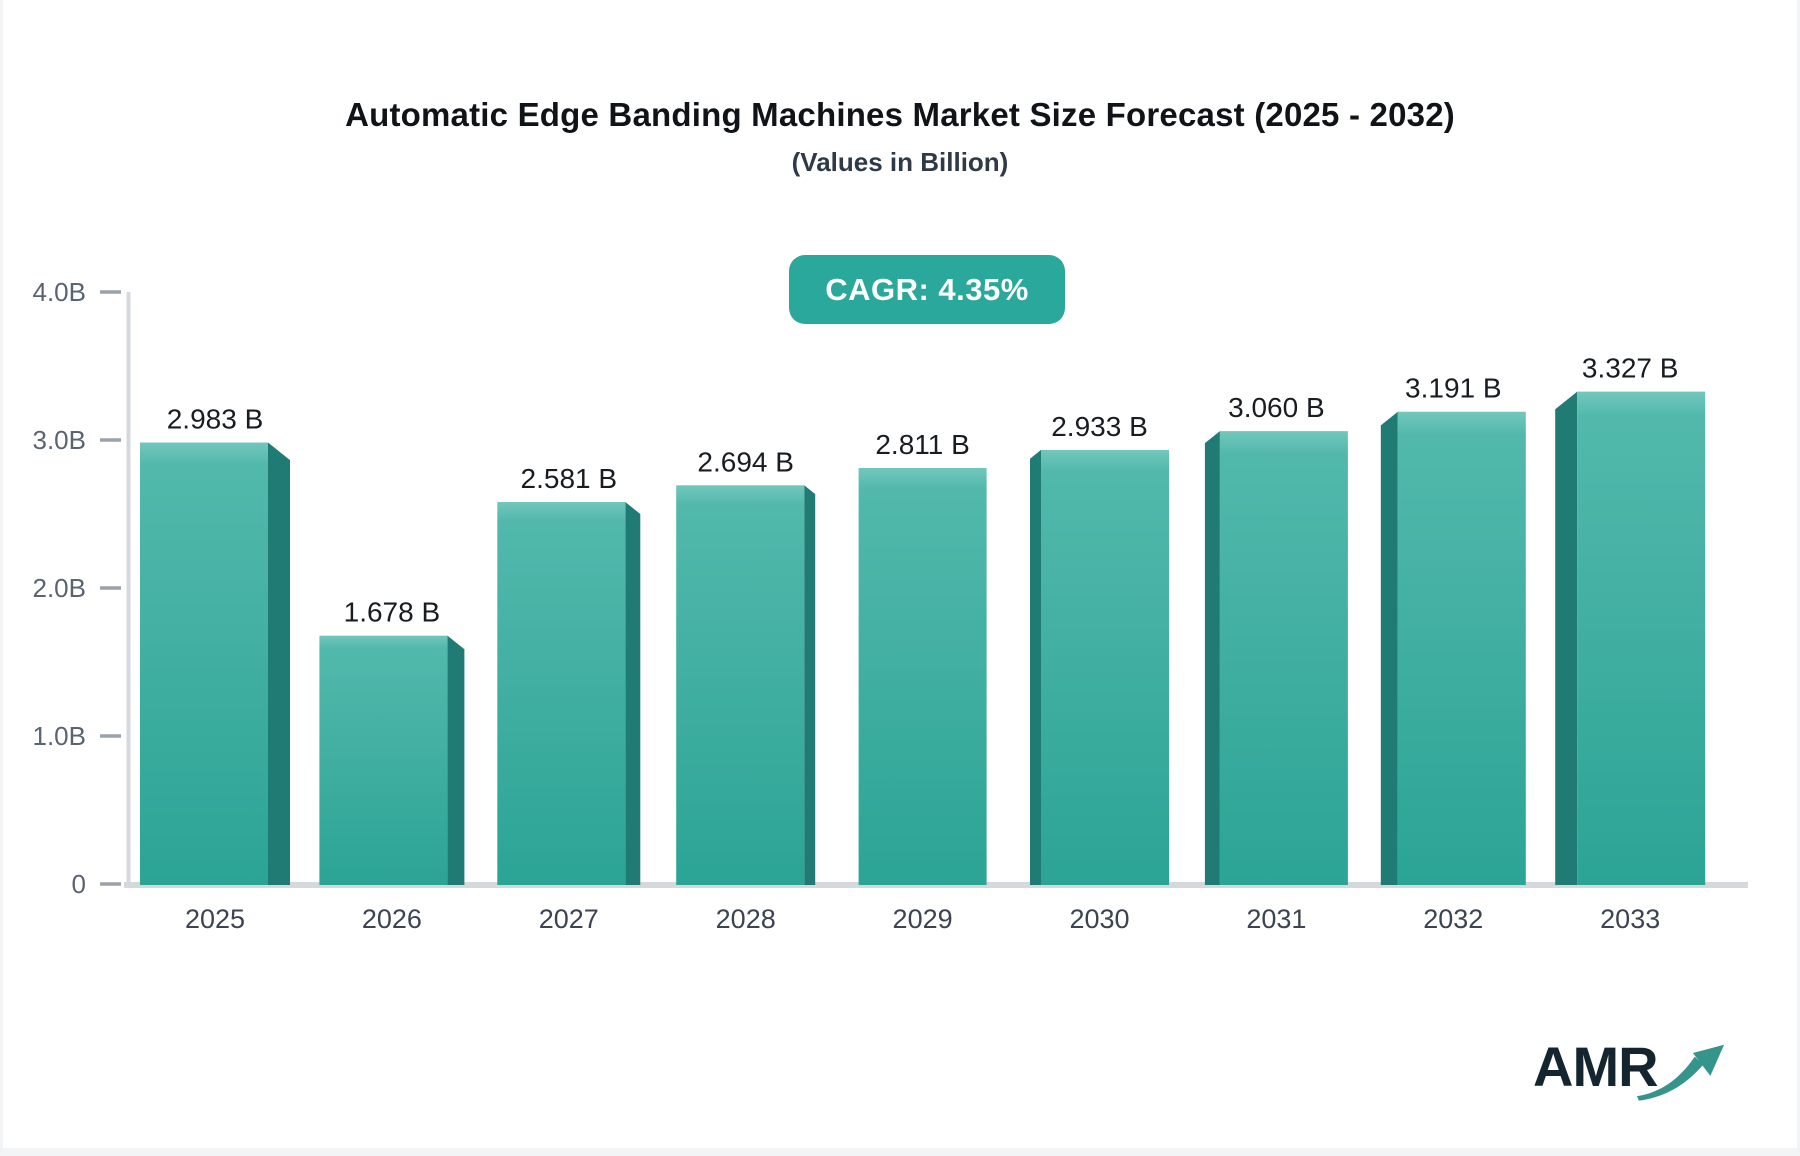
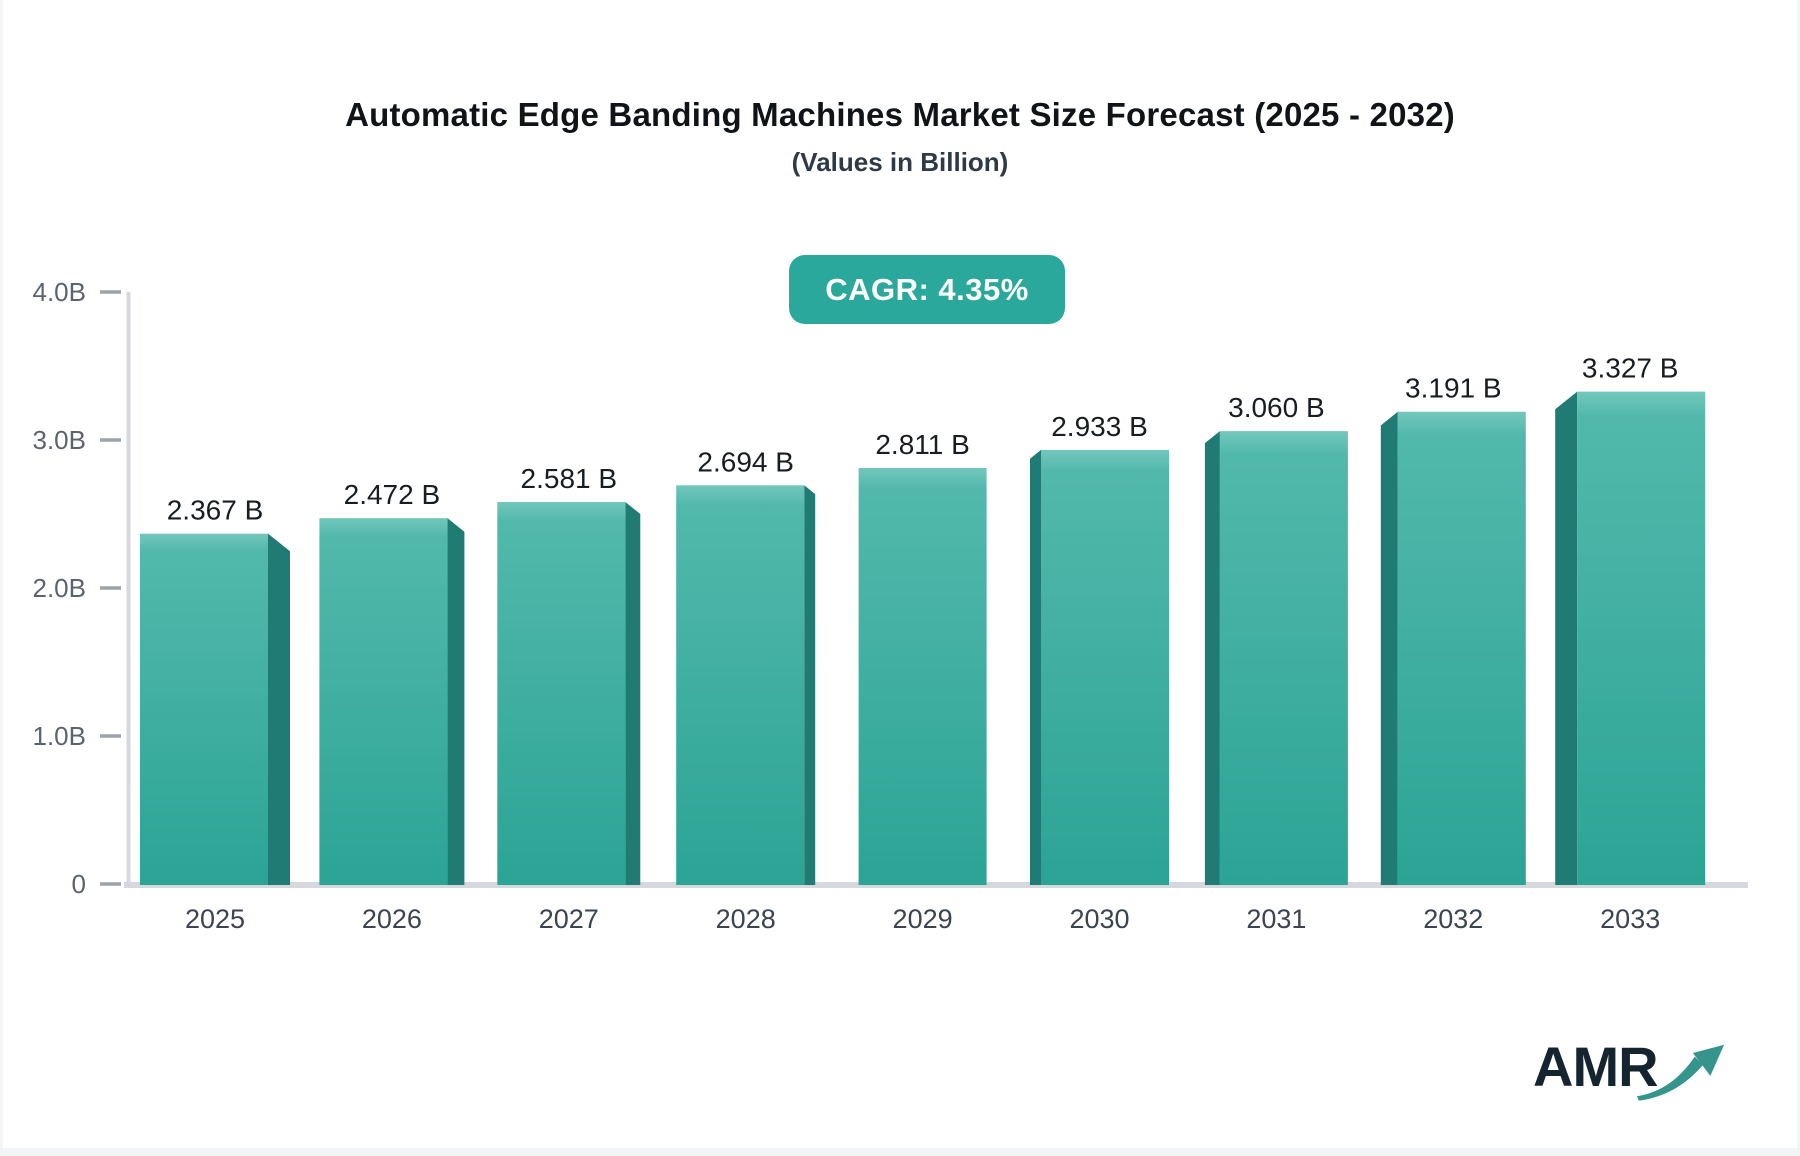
2025: 2.983 -> 2.367
2026: 1.678 -> 2.472
